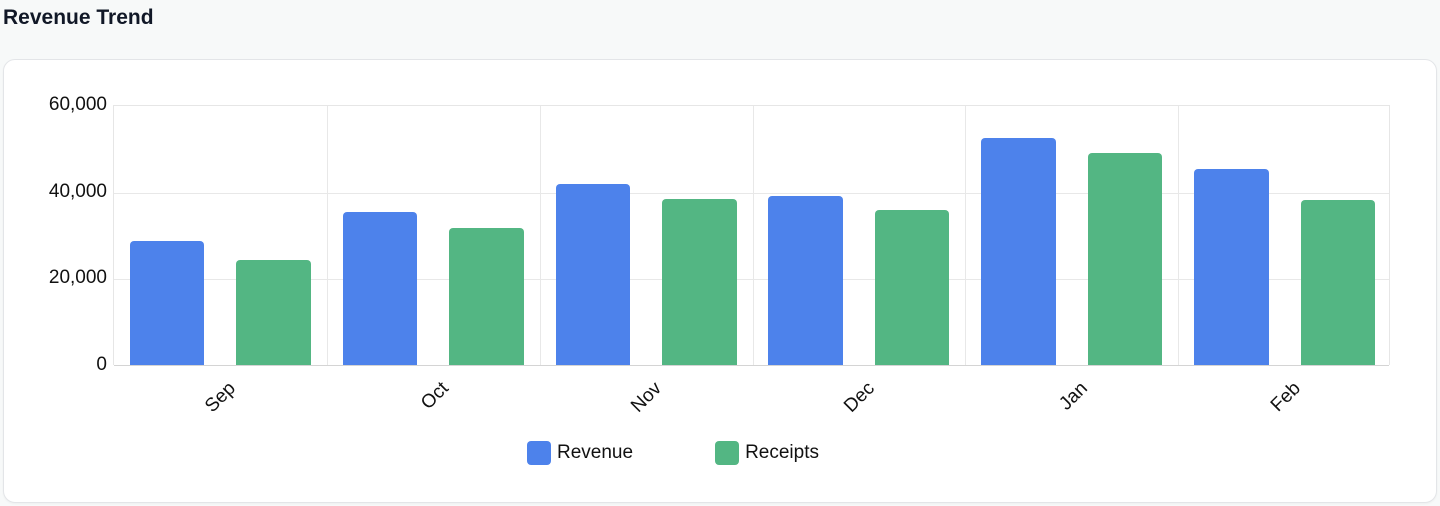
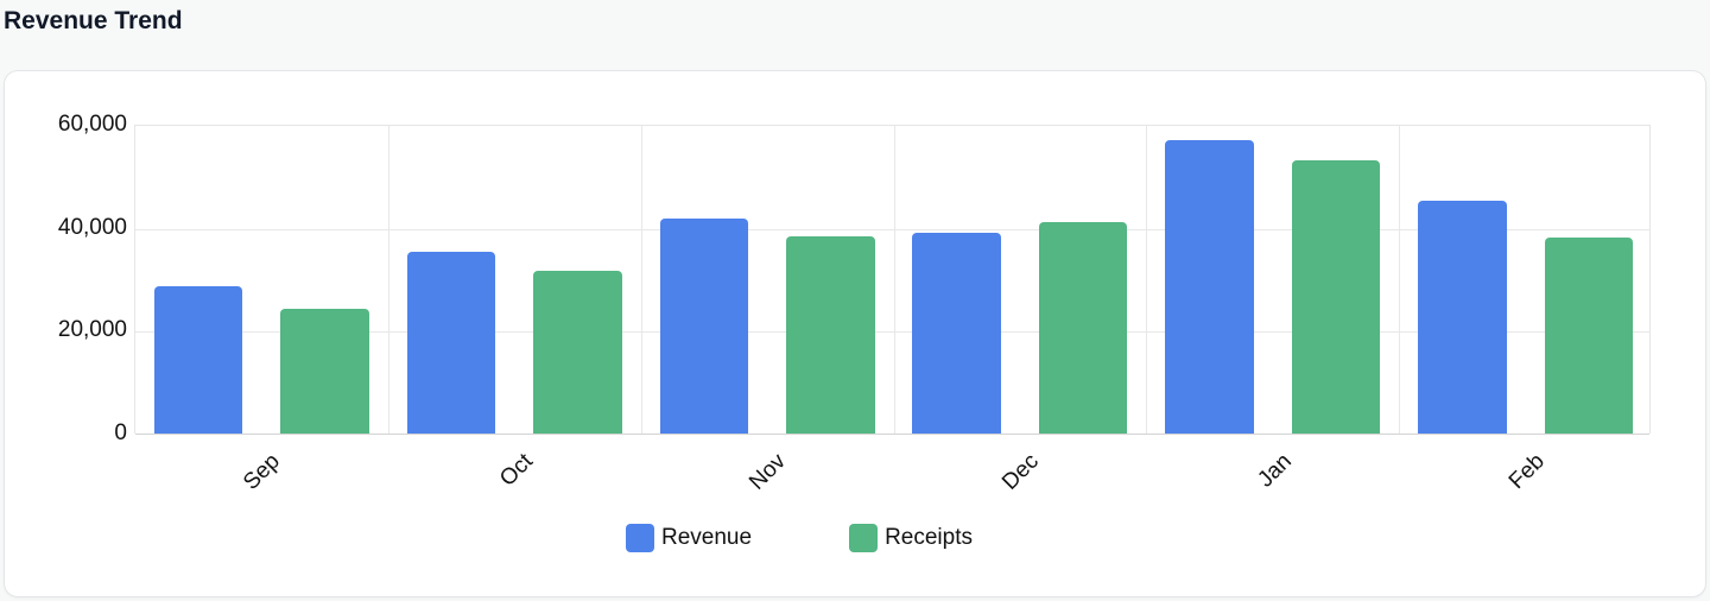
Receipts/Dec: 36000 -> 41000
Revenue/Jan: 52000 -> 57000
Receipts/Jan: 49000 -> 53000
